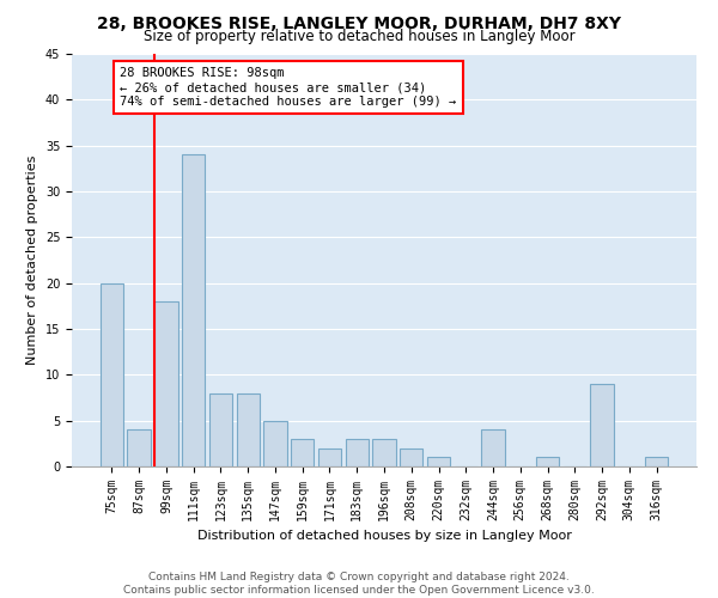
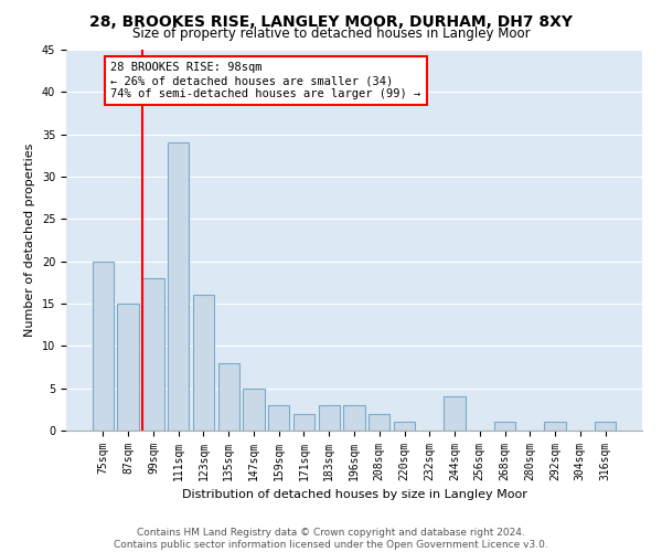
87sqm: 4 -> 15
123sqm: 8 -> 16
292sqm: 9 -> 1
